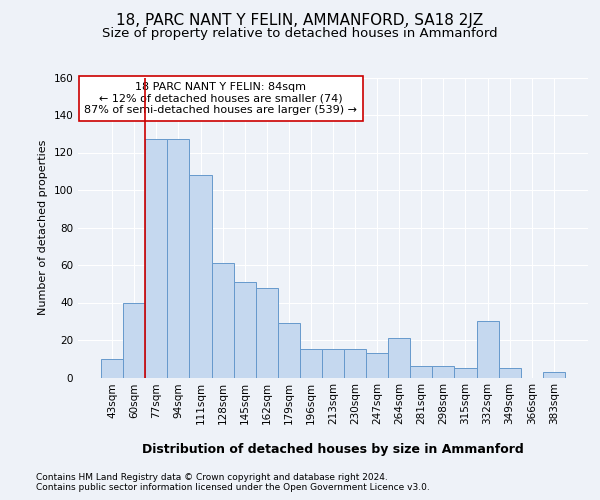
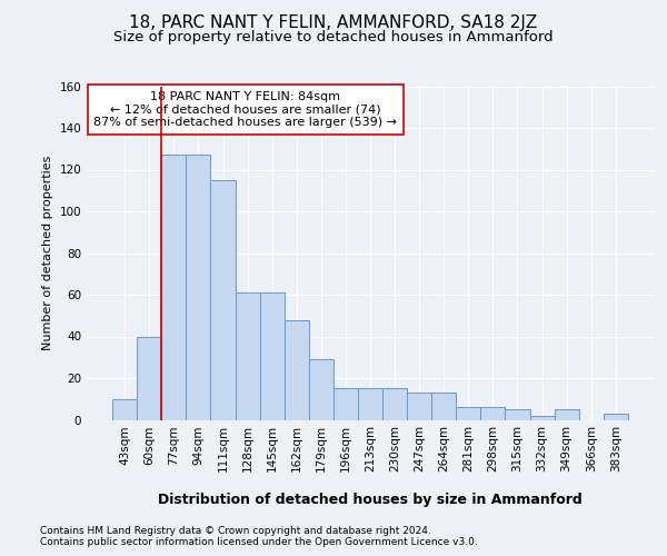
111sqm: 108 -> 115
145sqm: 51 -> 61
264sqm: 21 -> 13
332sqm: 30 -> 2
